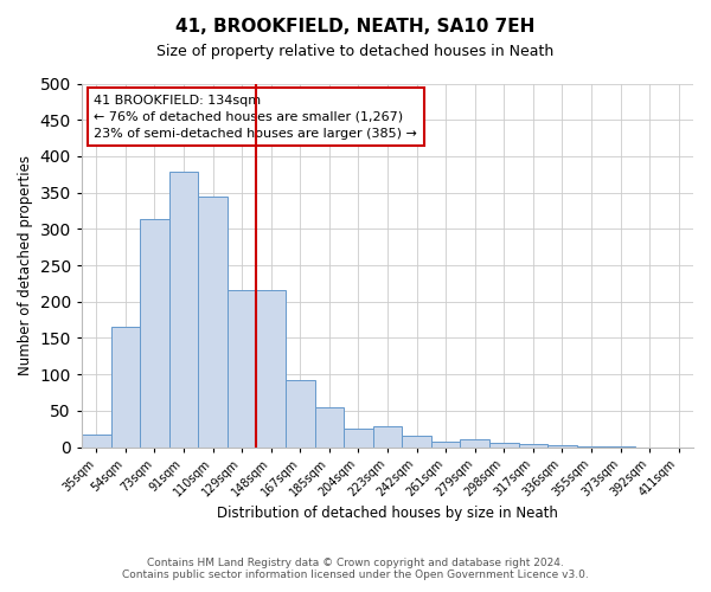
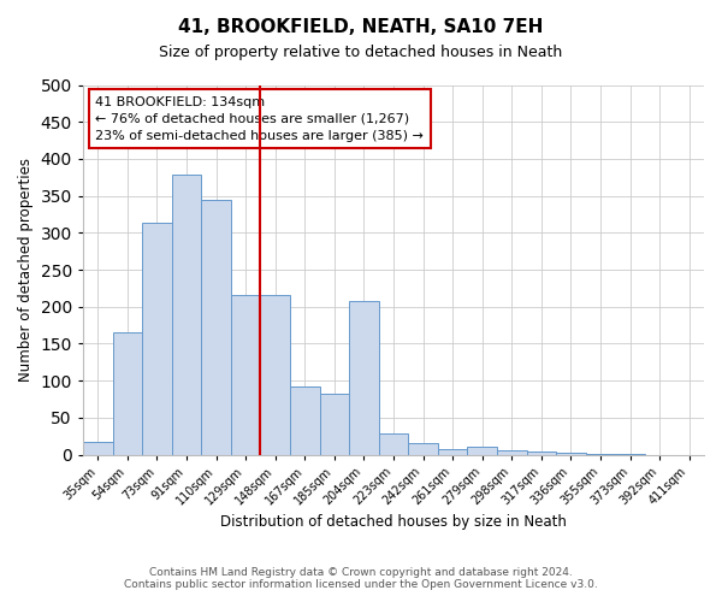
185sqm: 55 -> 82
204sqm: 25 -> 208
